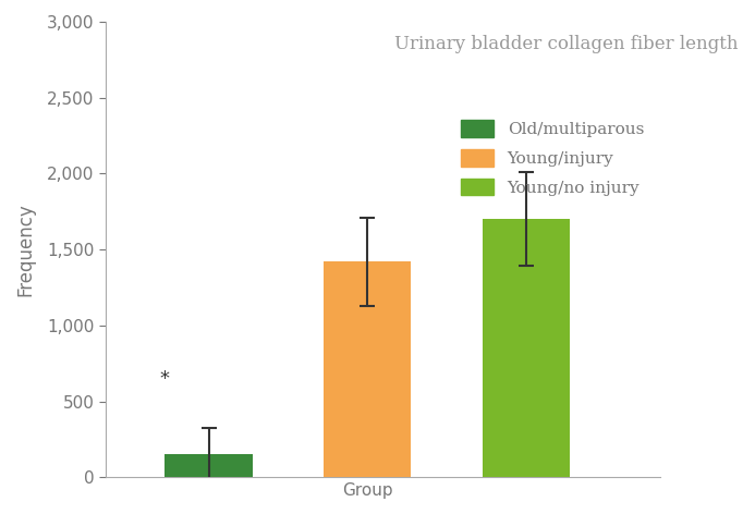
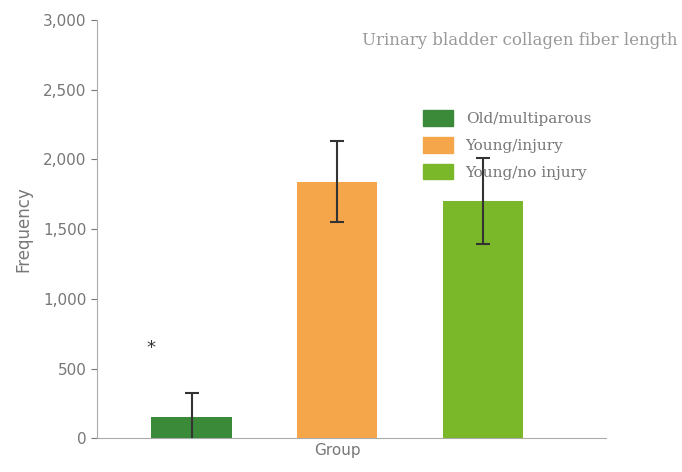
Group: 1,420 -> 1,840
